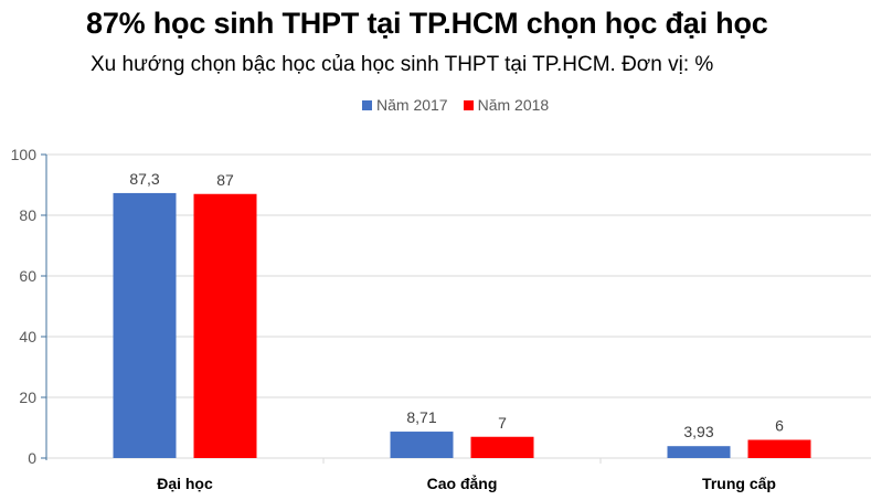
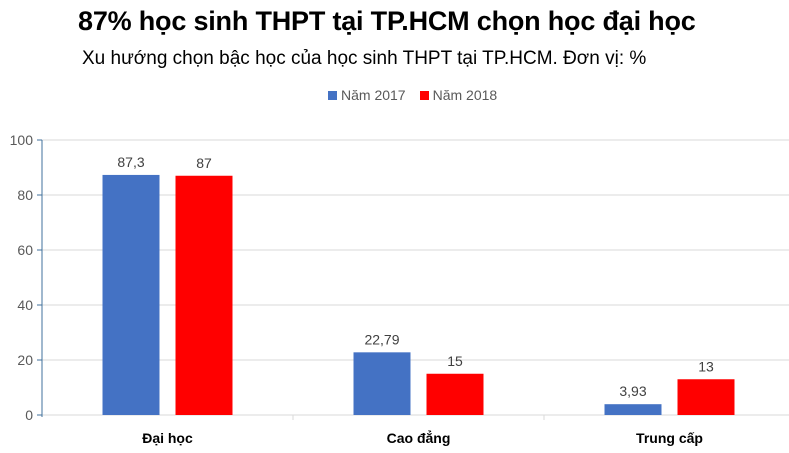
Năm 2017/Cao đẳng: 8,71 -> 22,79
Năm 2018/Cao đẳng: 7 -> 15
Năm 2018/Trung cấp: 6 -> 13
